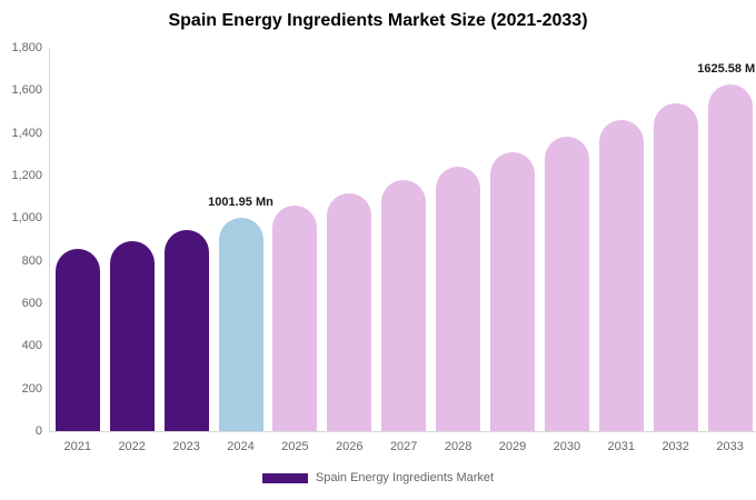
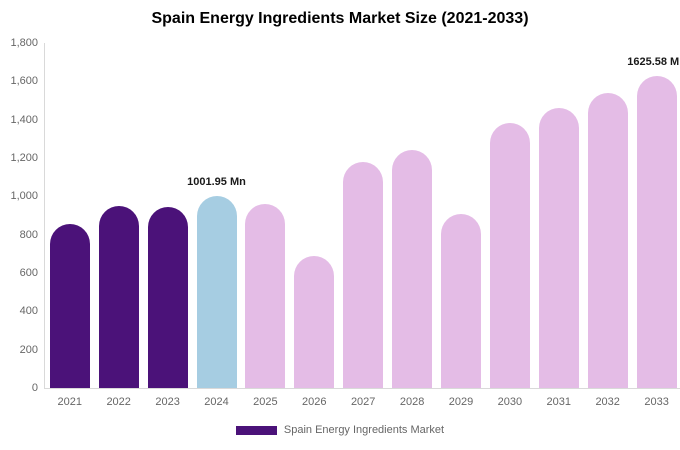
2022: 890 -> 950
2025: 1060 -> 960
2026: 1120 -> 690
2029: 1310 -> 910
